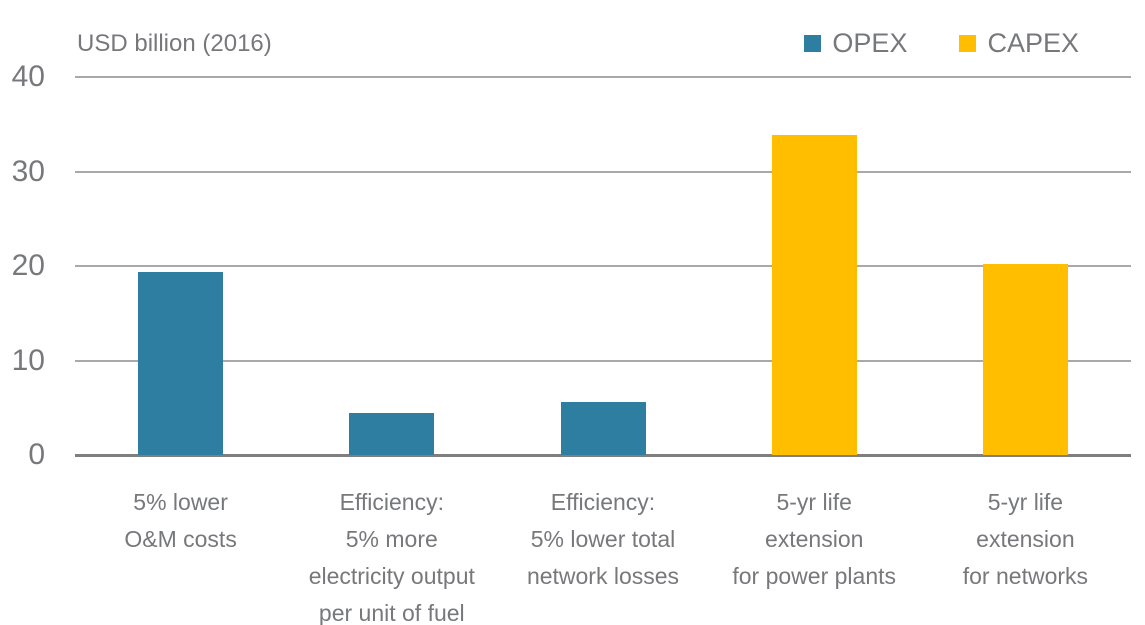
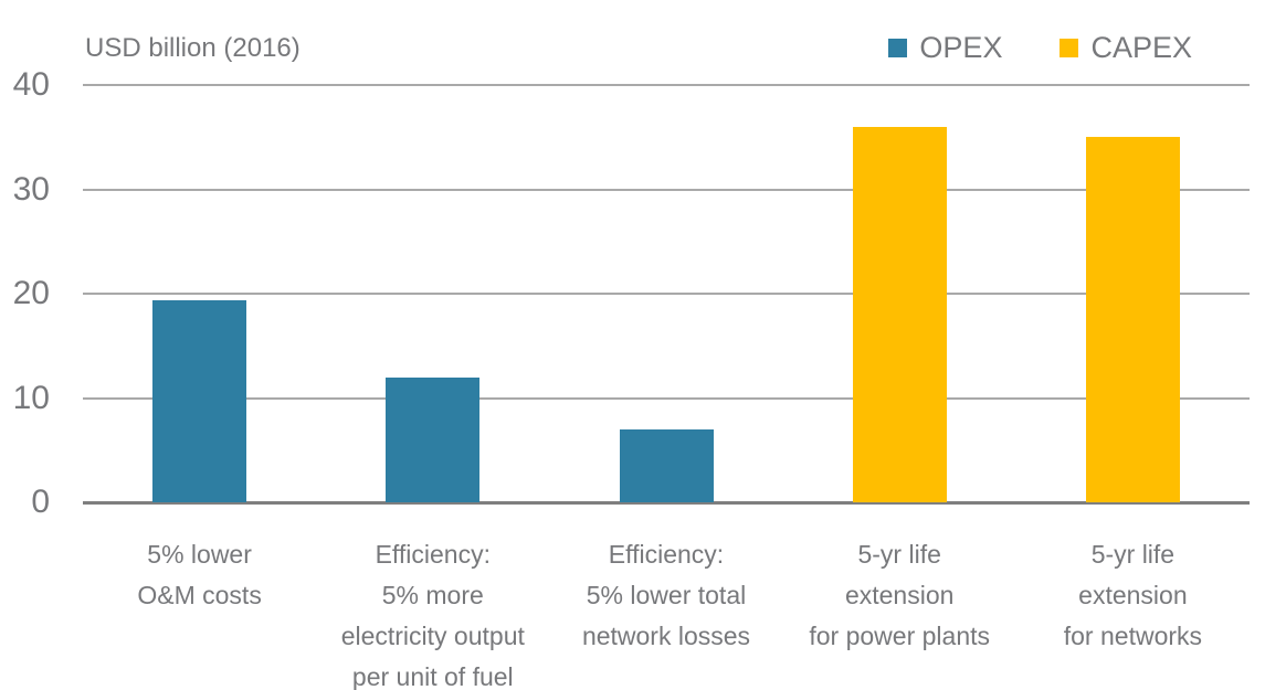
OPEX/Efficiency: 5% more electricity output per unit of fuel: 4 -> 12
OPEX/Efficiency: 5% lower total network losses: 6 -> 7
CAPEX/5-yr life extension for power plants: 34 -> 36
CAPEX/5-yr life extension for networks: 20 -> 35
